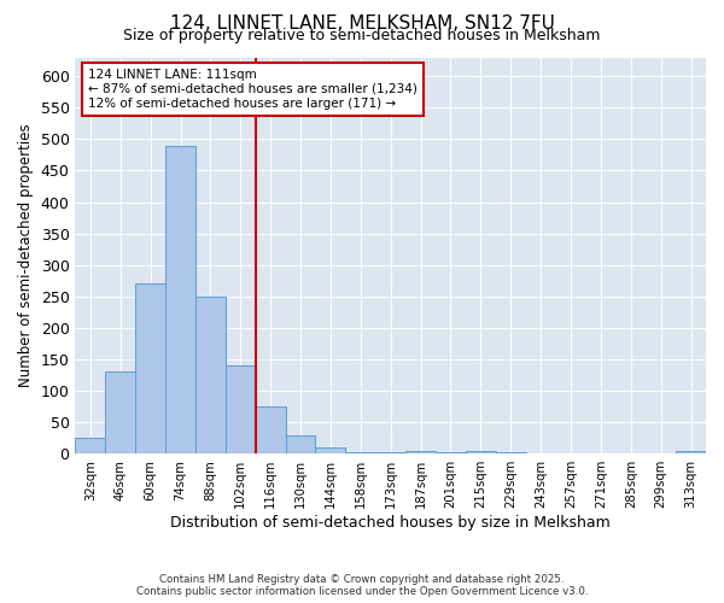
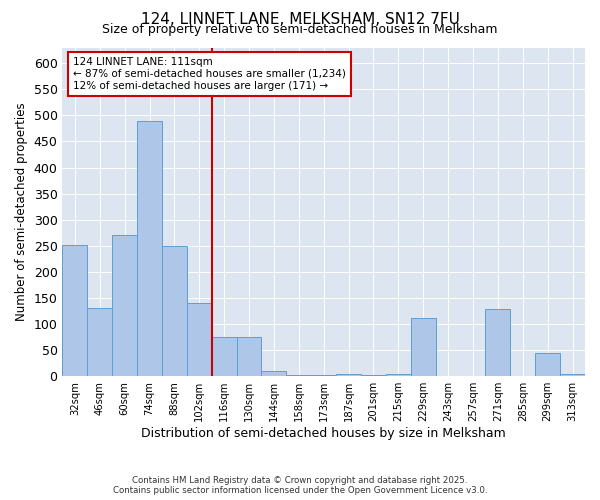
32sqm: 25 -> 252
130sqm: 30 -> 76
229sqm: 2 -> 112
271sqm: 1 -> 128
299sqm: 1 -> 44
